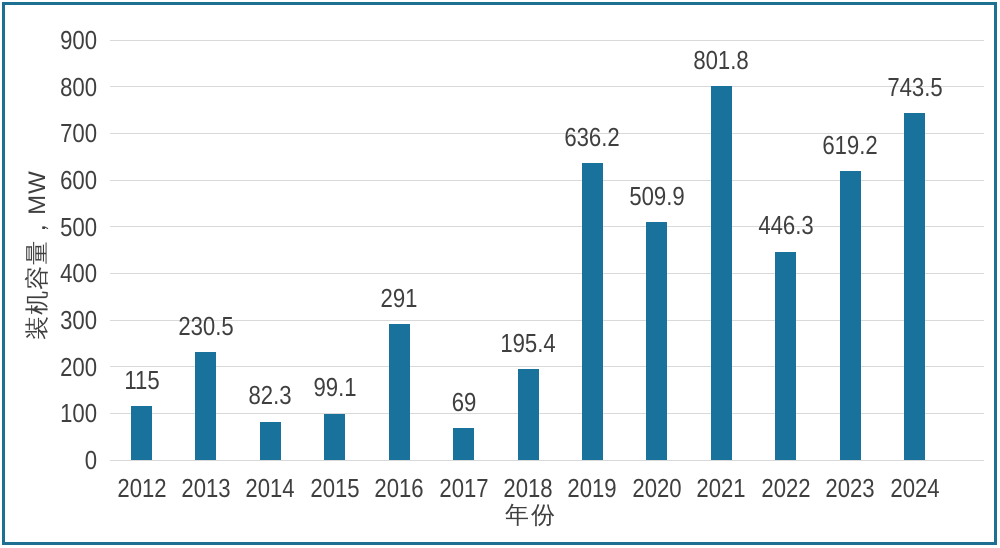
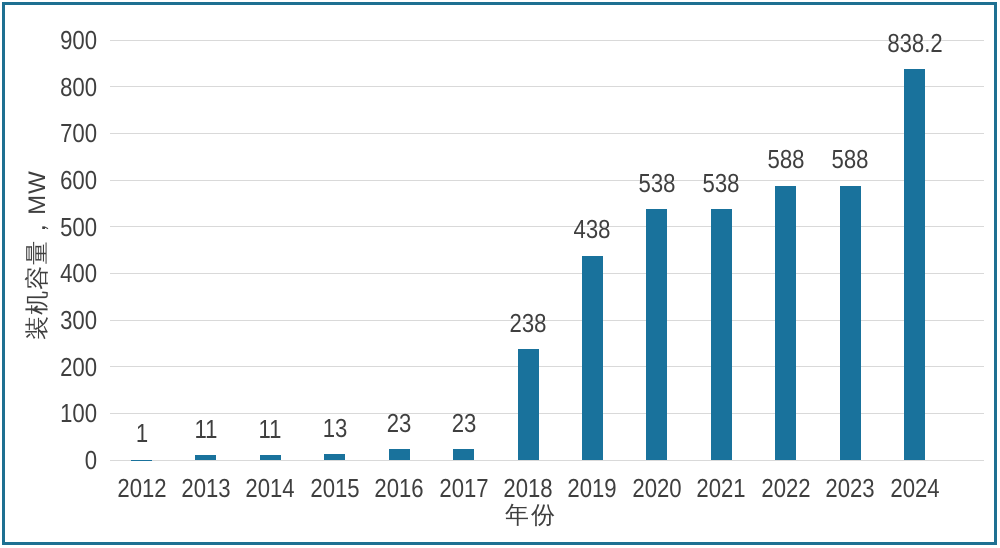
2012: 115 -> 1
2013: 230.5 -> 11
2014: 82.3 -> 11
2015: 99.1 -> 13
2016: 291 -> 23
2017: 69 -> 23
2018: 195.4 -> 238
2019: 636.2 -> 438
2020: 509.9 -> 538
2021: 801.8 -> 538
2022: 446.3 -> 588
2023: 619.2 -> 588
2024: 743.5 -> 838.2
